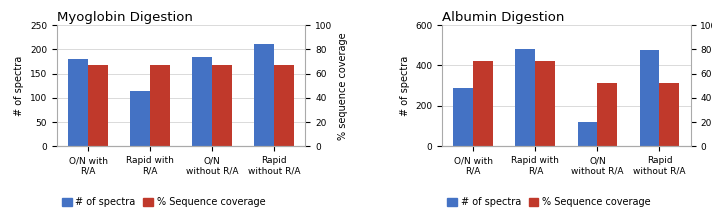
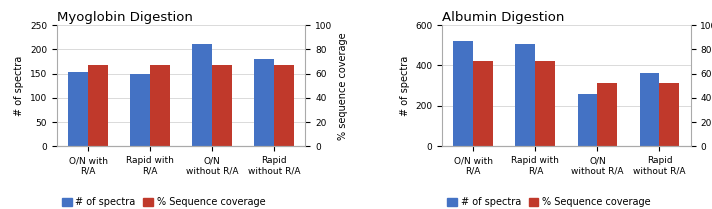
Myoglobin Digestion/# of spectra/O/N with R/A: 180 -> 153
Myoglobin Digestion/# of spectra/Rapid with R/A: 115 -> 149
Myoglobin Digestion/# of spectra/O/N without R/A: 185 -> 210
Myoglobin Digestion/# of spectra/Rapid without R/A: 210 -> 180
Albumin Digestion/# of spectra/O/N with R/A: 290 -> 520
Albumin Digestion/# of spectra/Rapid with R/A: 480 -> 505
Albumin Digestion/# of spectra/O/N without R/A: 120 -> 258
Albumin Digestion/# of spectra/Rapid without R/A: 475 -> 365
